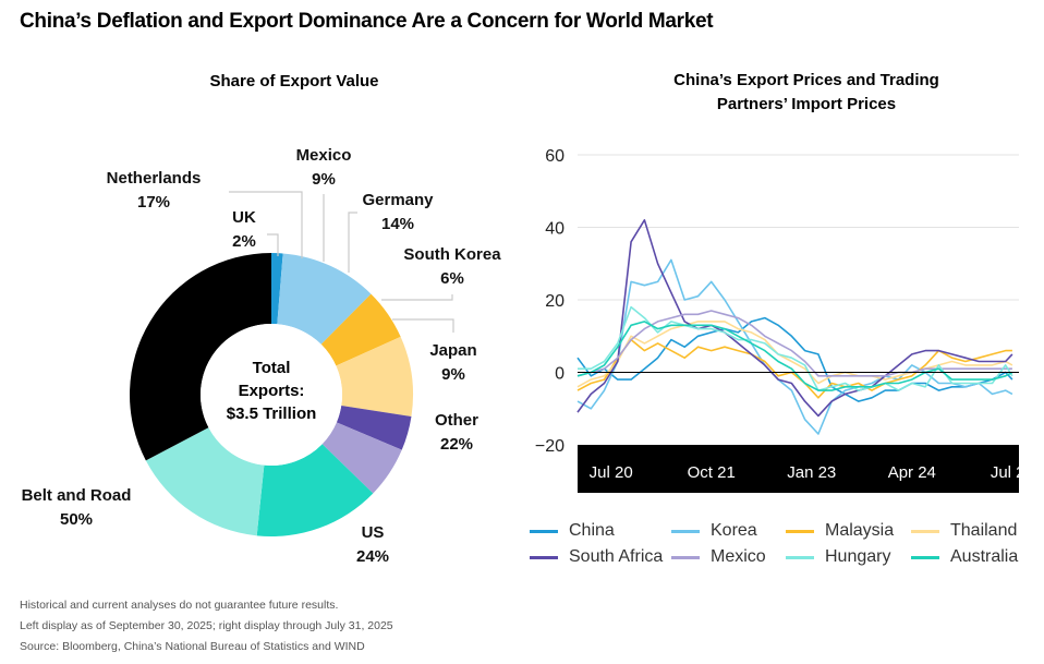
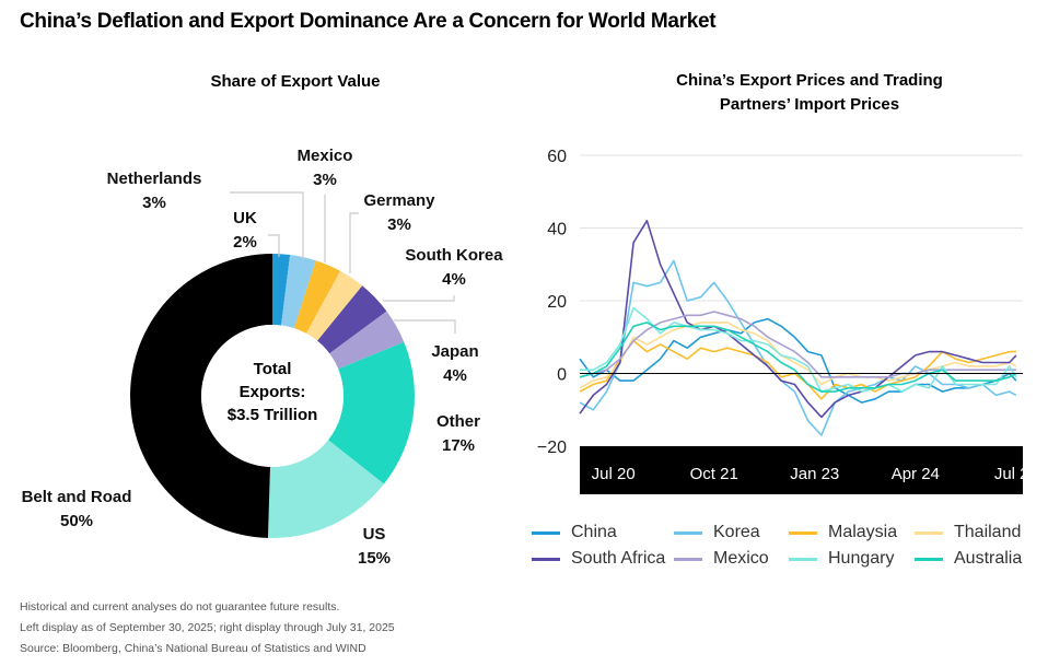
Share of Export Value/Netherlands: 17% -> 3%
Share of Export Value/Mexico: 9% -> 3%
Share of Export Value/Germany: 14% -> 3%
Share of Export Value/South Korea: 6% -> 4%
Share of Export Value/Japan: 9% -> 4%
Share of Export Value/Other: 22% -> 17%
Share of Export Value/US: 24% -> 15%
